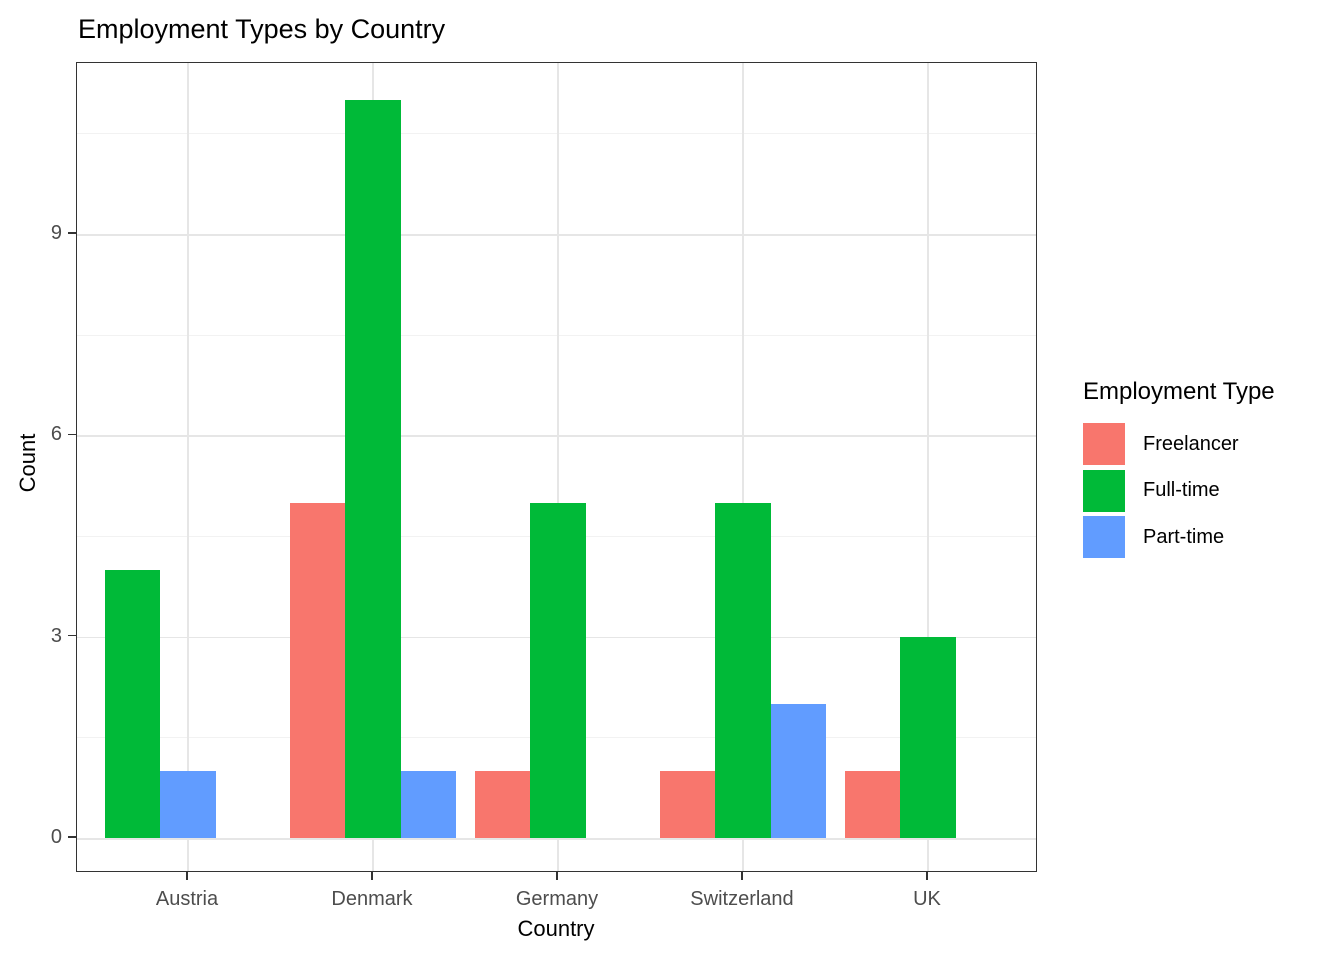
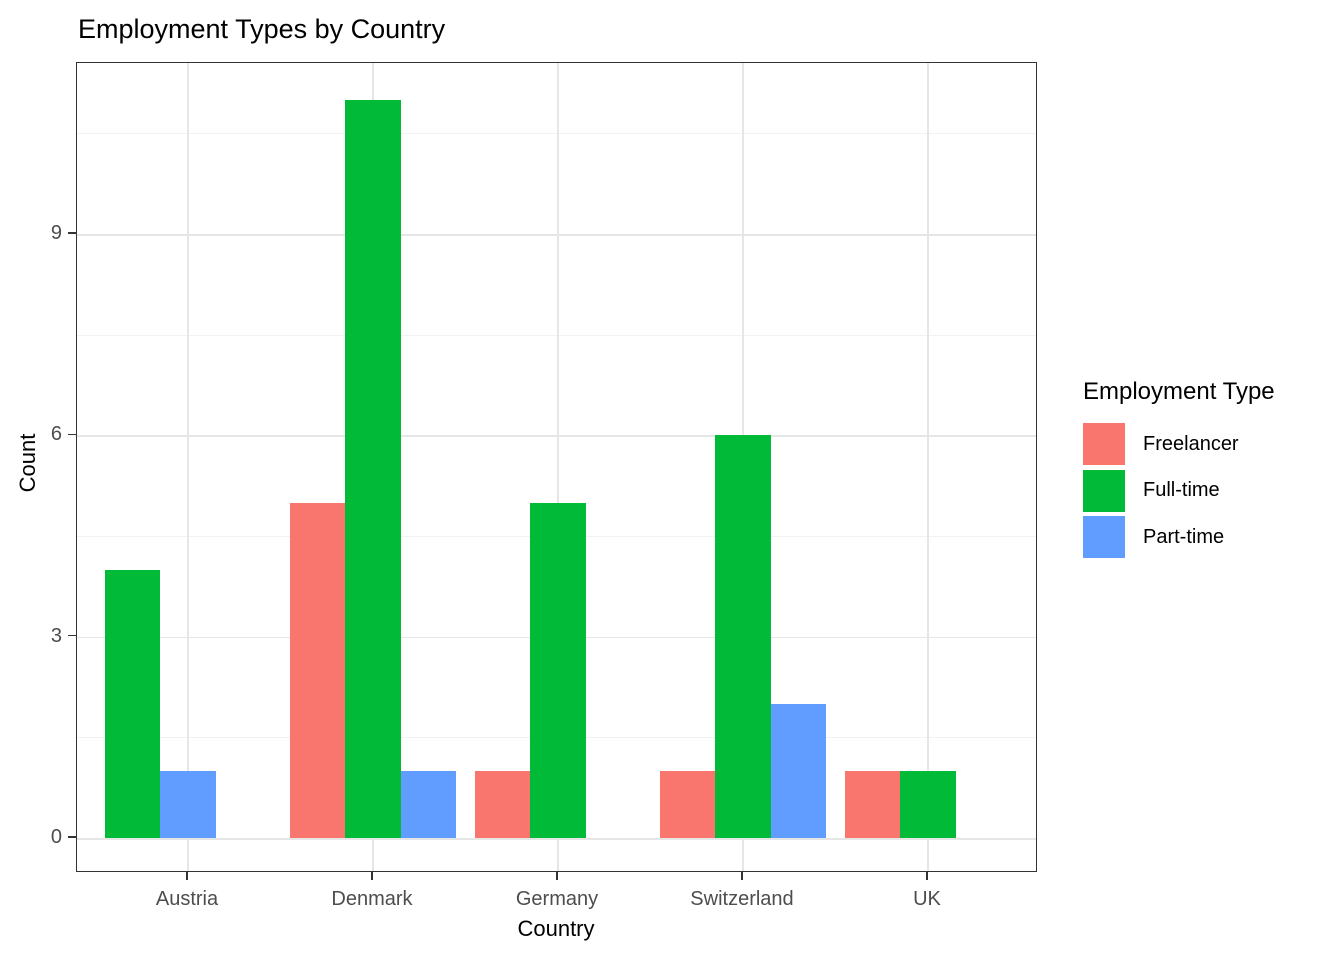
Full-time/Switzerland: 5 -> 6
Full-time/UK: 3 -> 1
